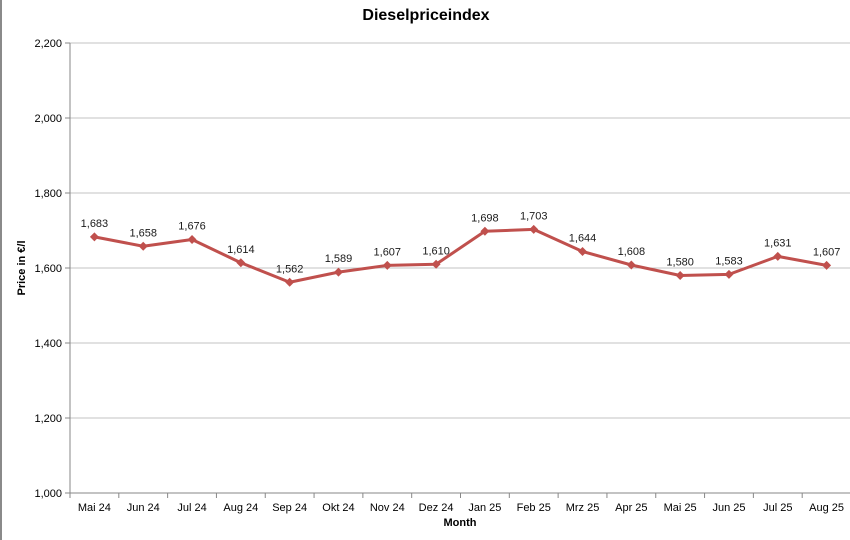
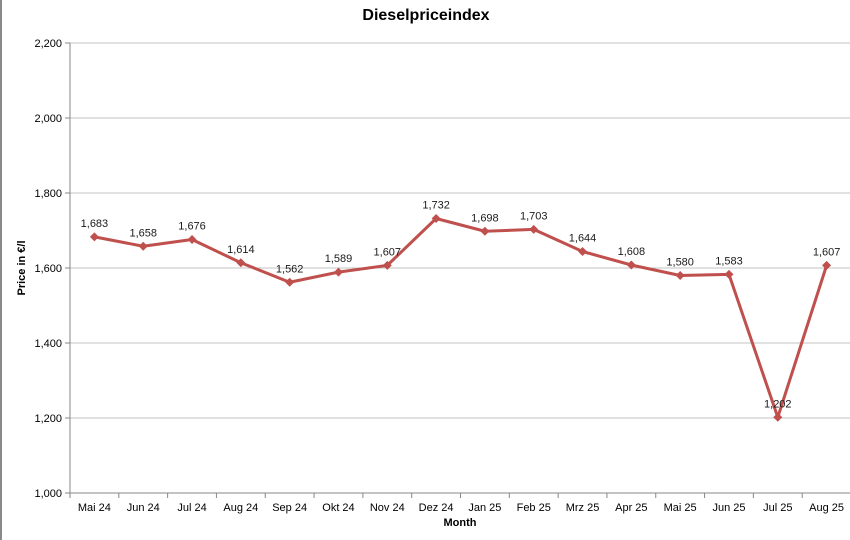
Dez 24: 1,610 -> 1,732
Jul 25: 1,631 -> 1,202
